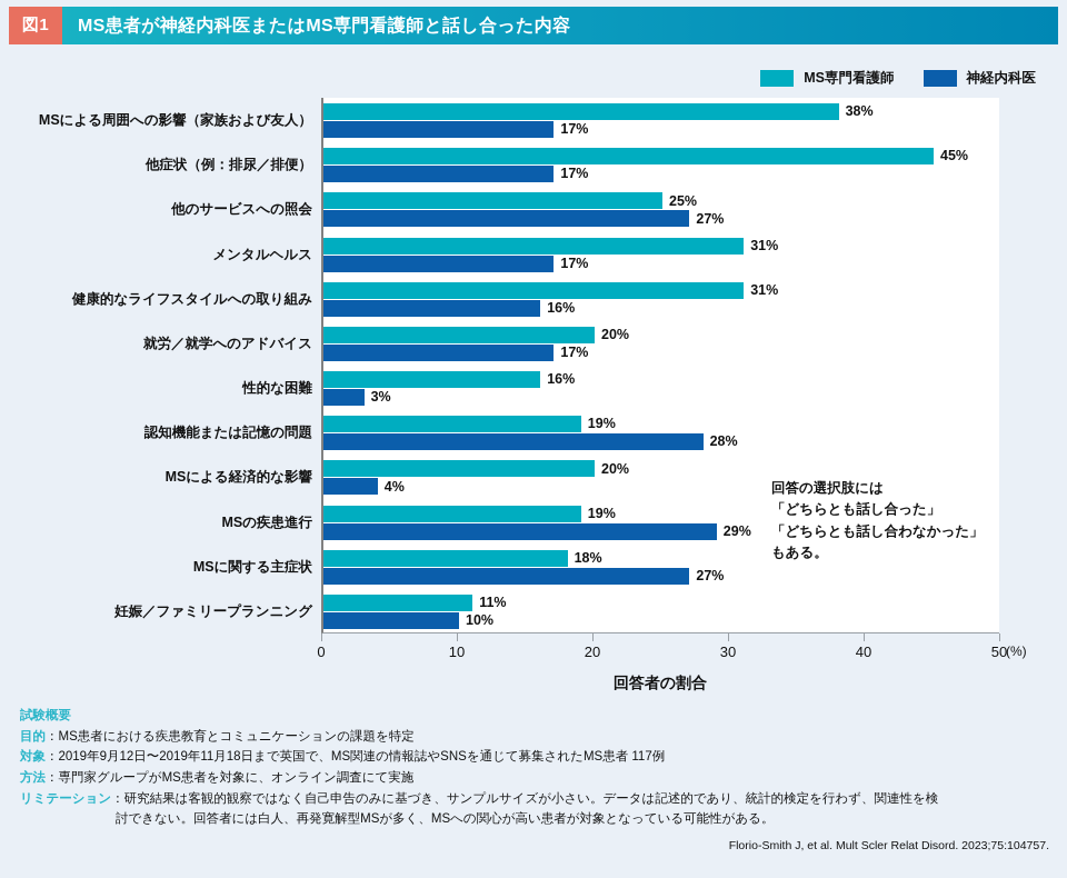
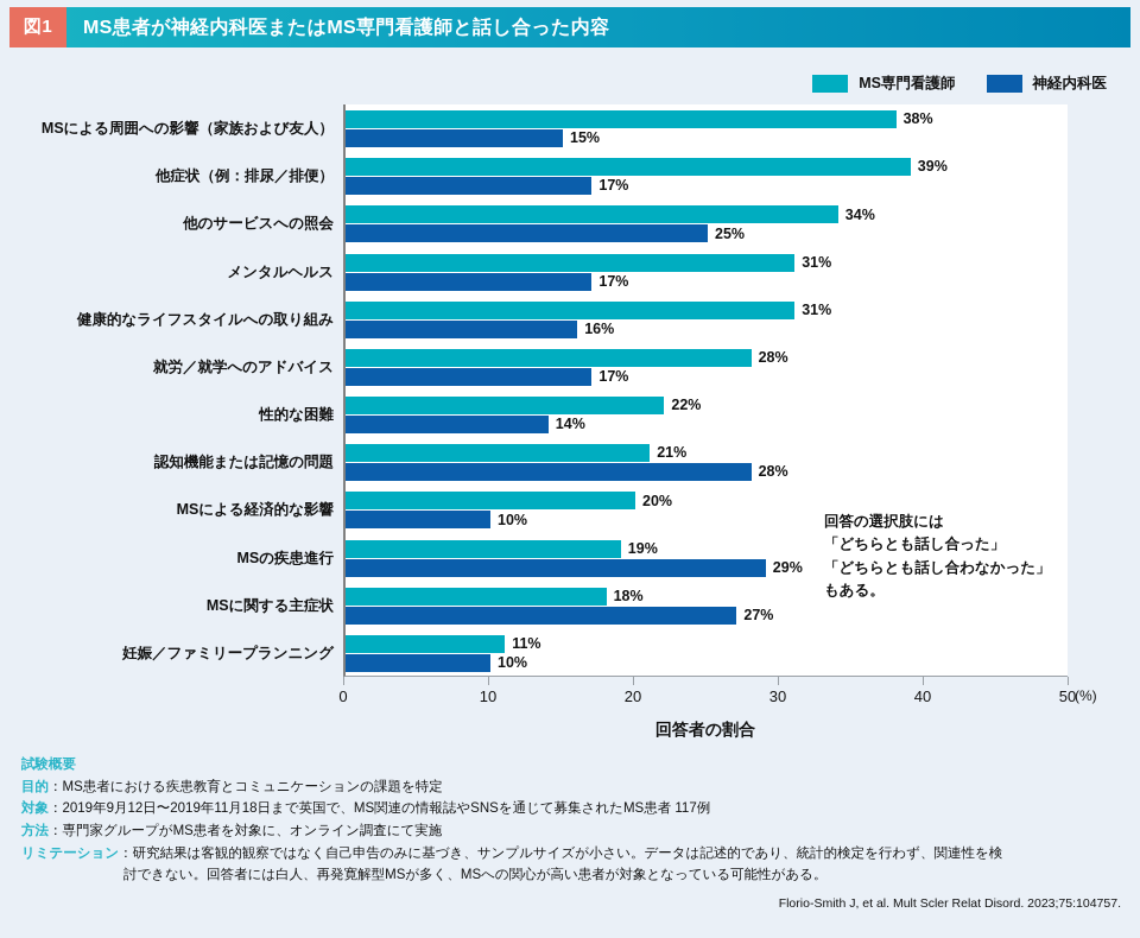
神経内科医/MSによる周囲への影響（家族および友人）: 17% -> 15%
MS専門看護師/他症状（例：排尿／排便）: 45% -> 39%
MS専門看護師/他のサービスへの照会: 25% -> 34%
神経内科医/他のサービスへの照会: 27% -> 25%
MS専門看護師/就労／就学へのアドバイス: 20% -> 28%
MS専門看護師/性的な困難: 16% -> 22%
神経内科医/性的な困難: 3% -> 14%
MS専門看護師/認知機能または記憶の問題: 19% -> 21%
神経内科医/MSによる経済的な影響: 4% -> 10%
